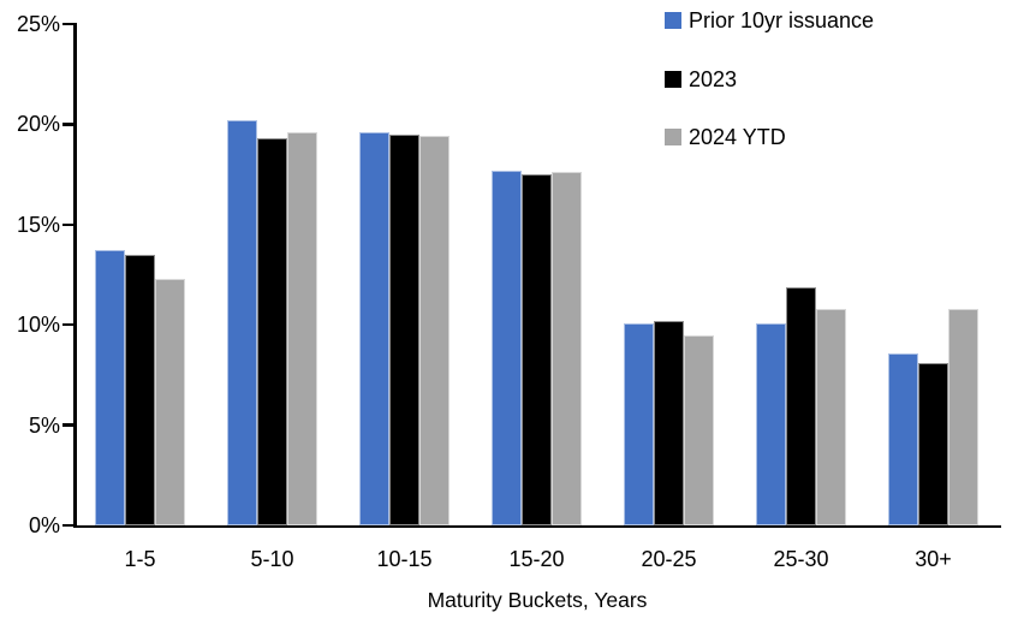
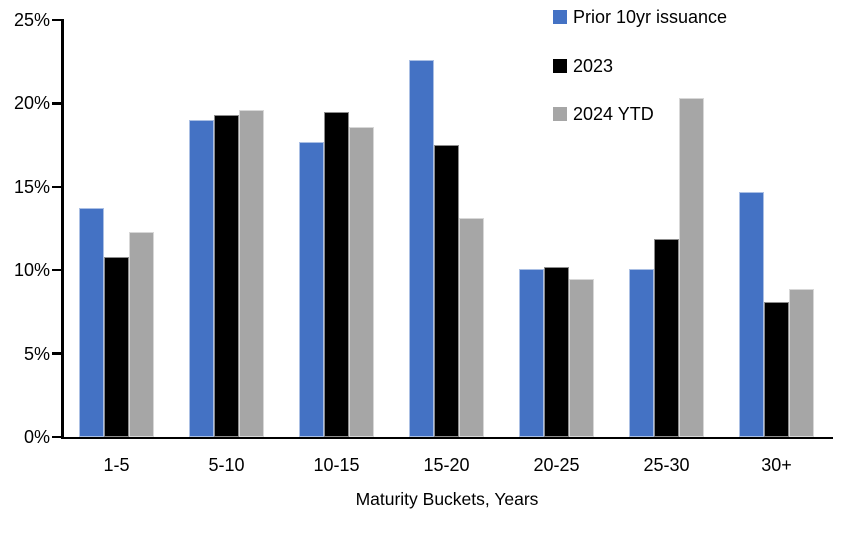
2023/1-5: 13.5% -> 10.8%
Prior 10yr issuance/5-10: 20.2% -> 19.0%
Prior 10yr issuance/10-15: 19.6% -> 17.7%
2024 YTD/10-15: 19.4% -> 18.6%
Prior 10yr issuance/15-20: 17.7% -> 22.6%
2024 YTD/15-20: 17.6% -> 13.1%
2024 YTD/25-30: 10.8% -> 20.3%
Prior 10yr issuance/30+: 8.6% -> 14.7%
2024 YTD/30+: 10.8% -> 8.9%
